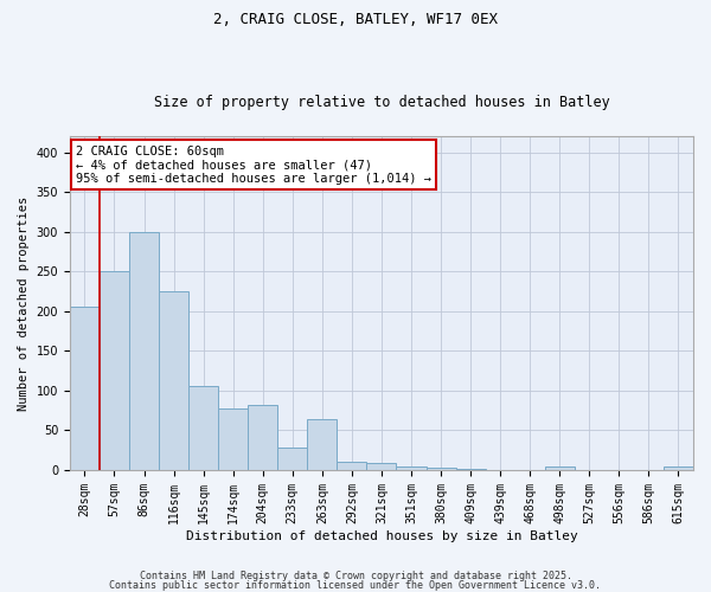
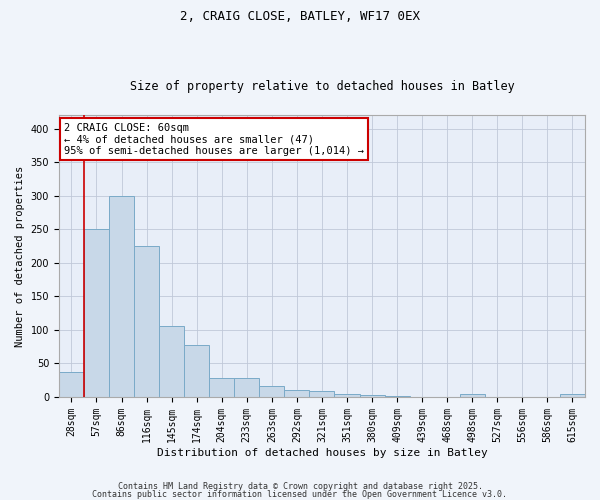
28sqm: 206 -> 38
204sqm: 82 -> 28
263sqm: 64 -> 17
